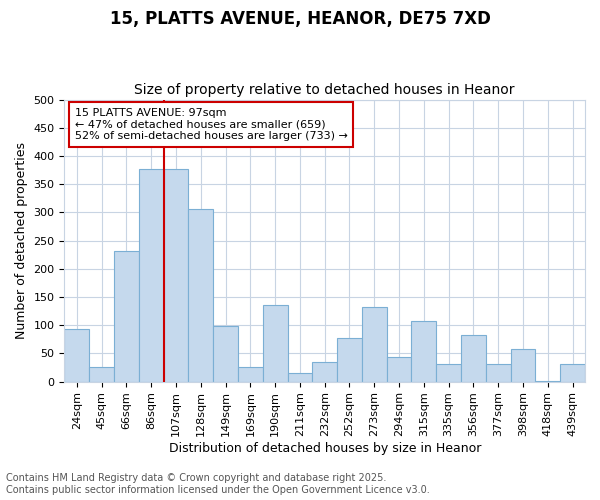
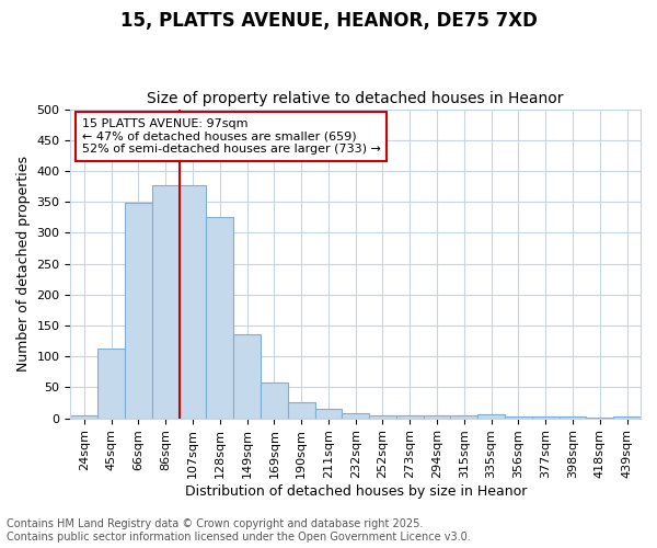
24sqm: 94 -> 5
45sqm: 26 -> 113
66sqm: 232 -> 349
128sqm: 306 -> 325
149sqm: 98 -> 135
169sqm: 26 -> 57
190sqm: 136 -> 25
232sqm: 34 -> 8
252sqm: 78 -> 5
273sqm: 132 -> 5
294sqm: 44 -> 5
315sqm: 108 -> 5
335sqm: 32 -> 6
356sqm: 82 -> 2
377sqm: 32 -> 2
398sqm: 58 -> 2
439sqm: 32 -> 3
